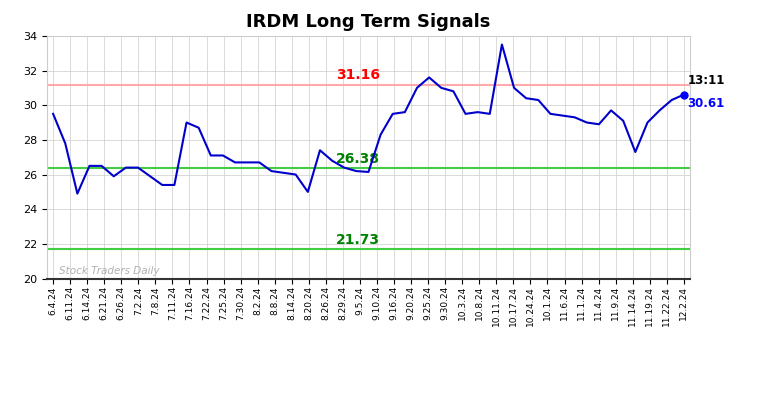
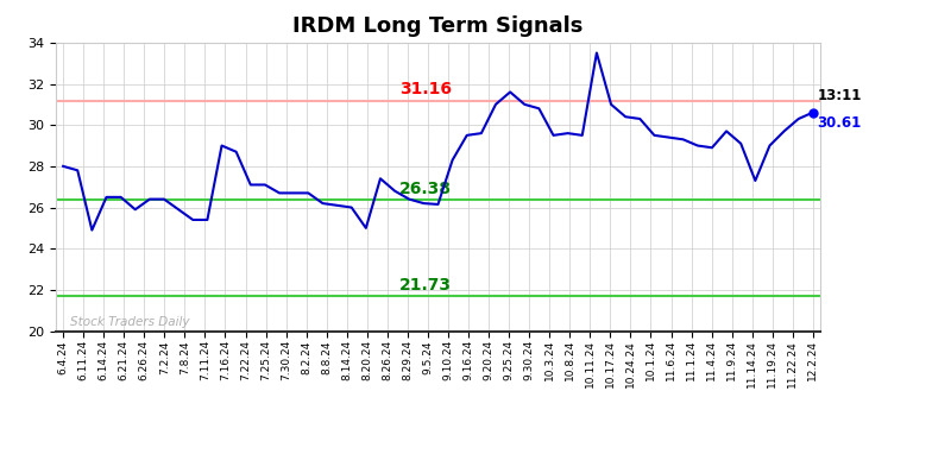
6.4.24: 29.5 -> 28.0
